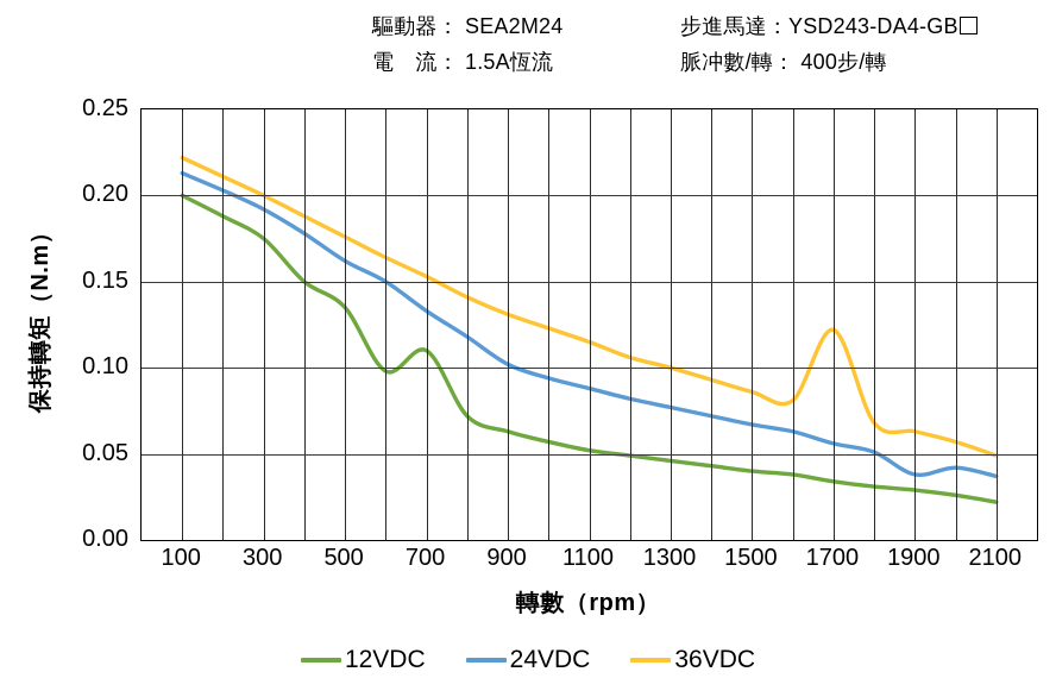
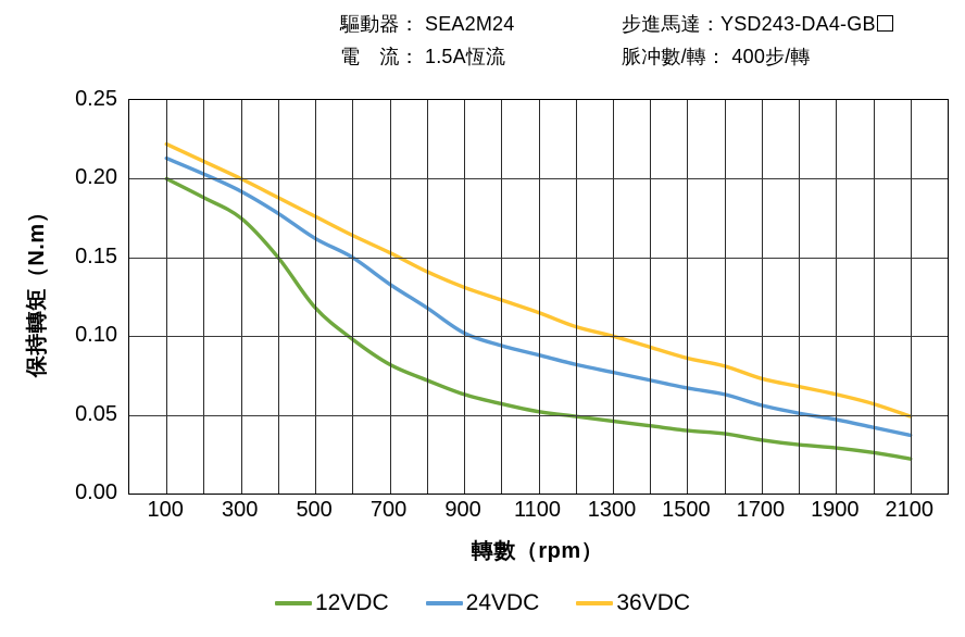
12VDC/500: 0.135 -> 0.118
12VDC/700: 0.110 -> 0.082
36VDC/1700: 0.122 -> 0.073
24VDC/1900: 0.038 -> 0.047
